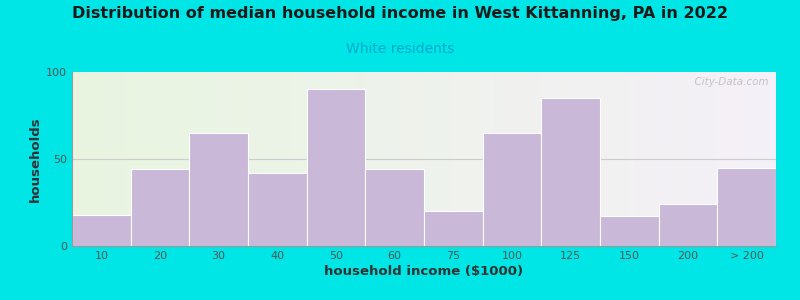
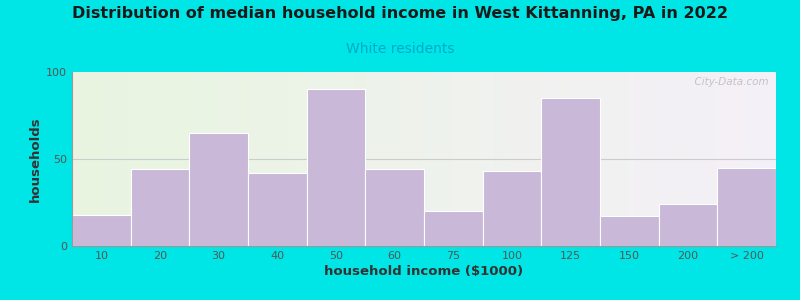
100: 65 -> 43
